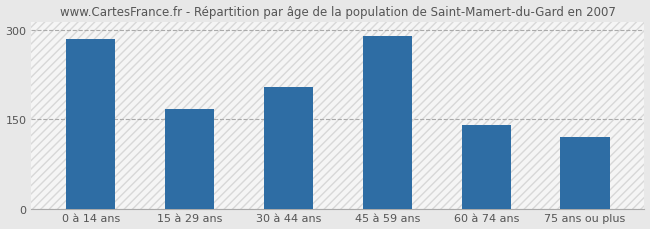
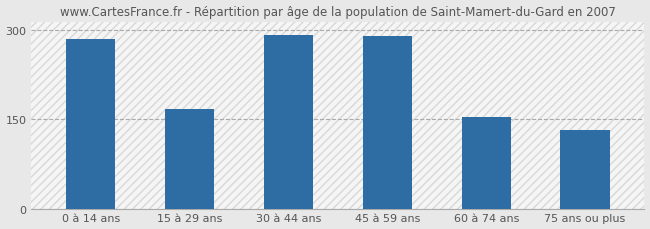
30 à 44 ans: 204 -> 293
60 à 74 ans: 140 -> 155
75 ans ou plus: 120 -> 132
